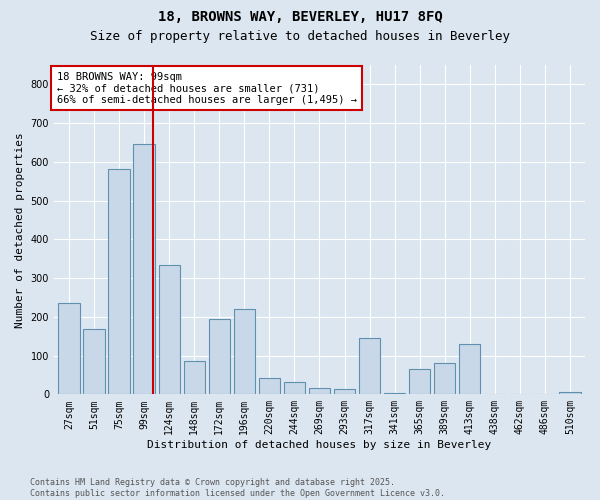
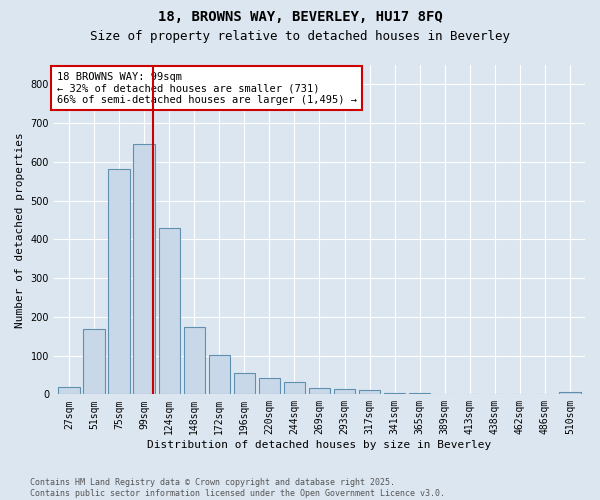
27sqm: 235 -> 20
124sqm: 335 -> 430
148sqm: 85 -> 175
172sqm: 195 -> 102
196sqm: 220 -> 54
317sqm: 145 -> 10
365sqm: 65 -> 4
389sqm: 80 -> 1
413sqm: 130 -> 1
